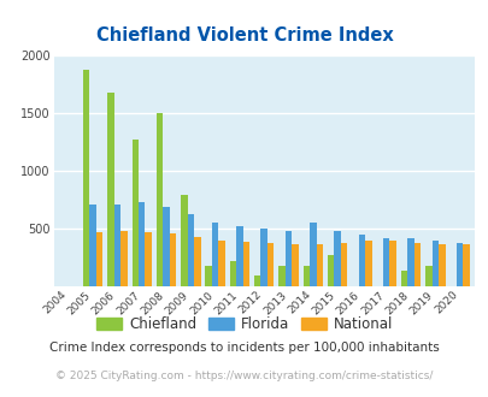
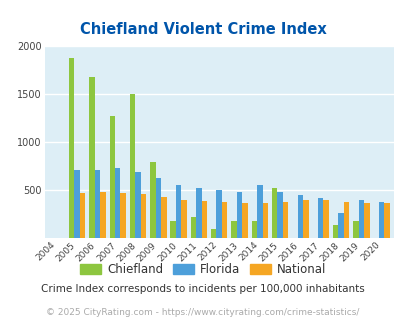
Chiefland/2015: 260 -> 520
Florida/2018: 410 -> 260
